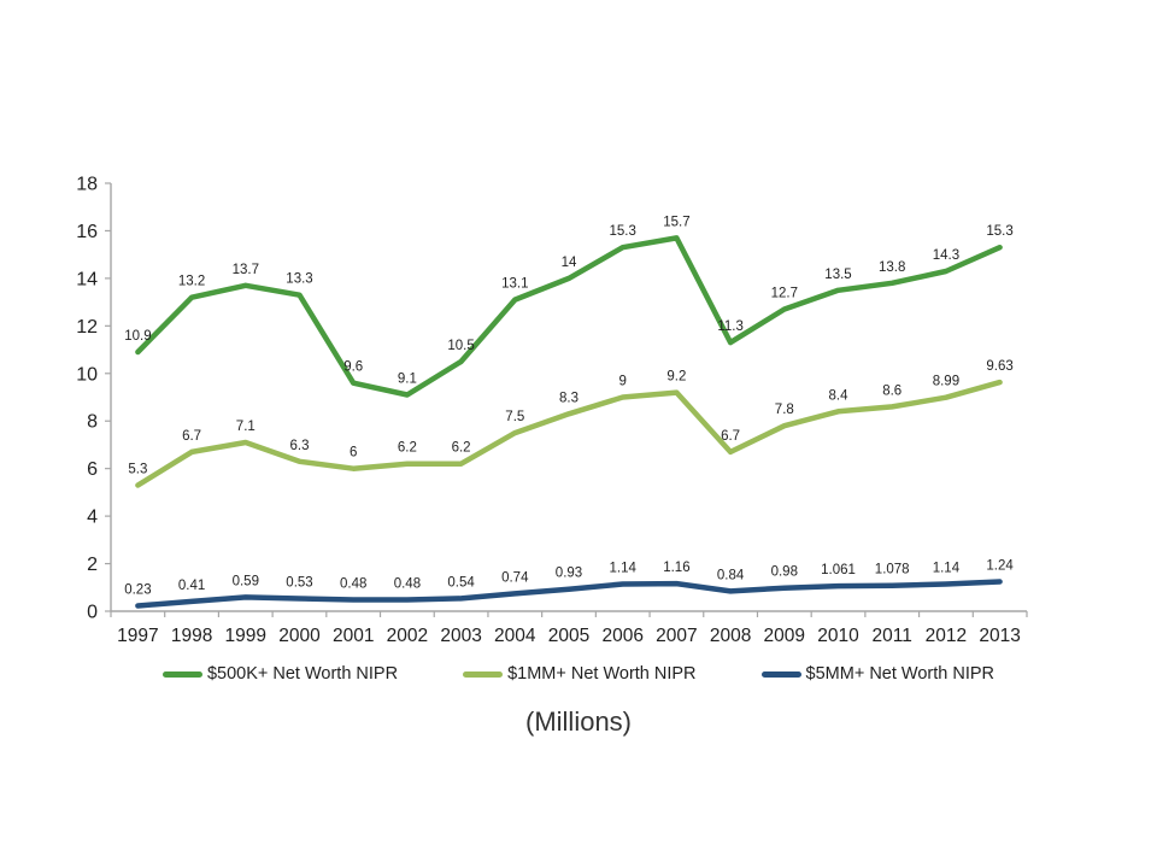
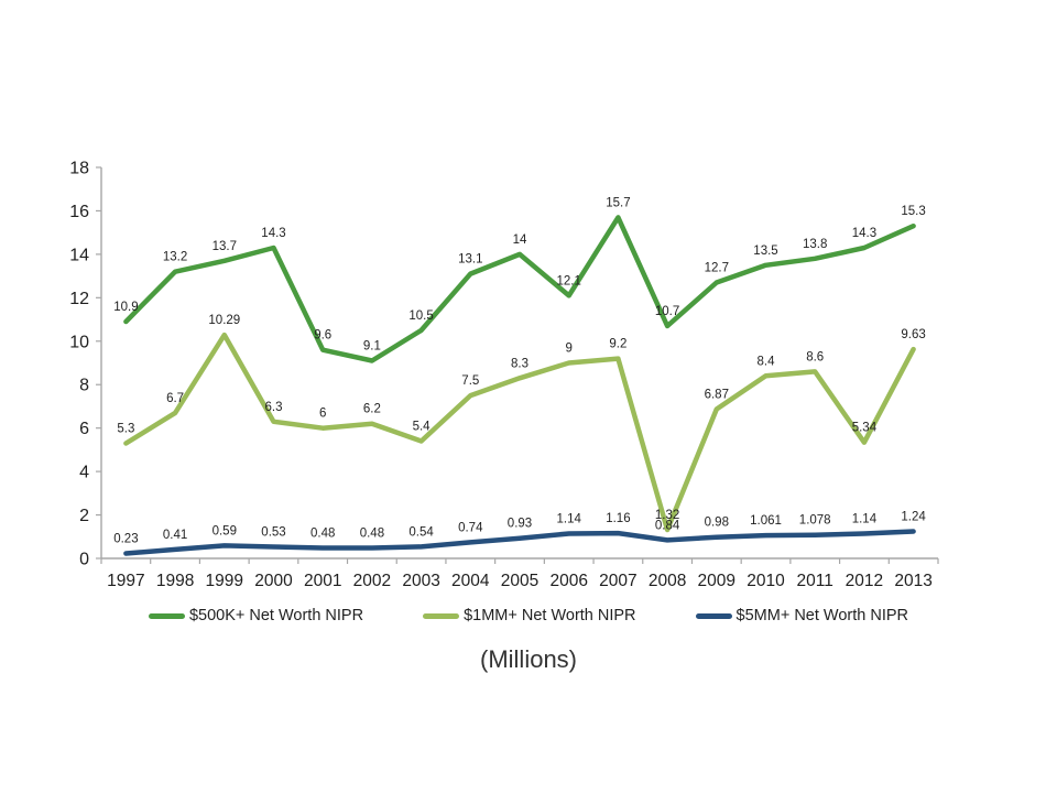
$1MM+ Net Worth NIPR/1999: 7.1 -> 10.29
$500K+ Net Worth NIPR/2000: 13.3 -> 14.3
$1MM+ Net Worth NIPR/2003: 6.2 -> 5.4
$500K+ Net Worth NIPR/2006: 15.3 -> 12.1
$500K+ Net Worth NIPR/2008: 11.3 -> 10.7
$1MM+ Net Worth NIPR/2008: 6.7 -> 1.32
$1MM+ Net Worth NIPR/2009: 7.8 -> 6.87
$1MM+ Net Worth NIPR/2012: 8.99 -> 5.34
